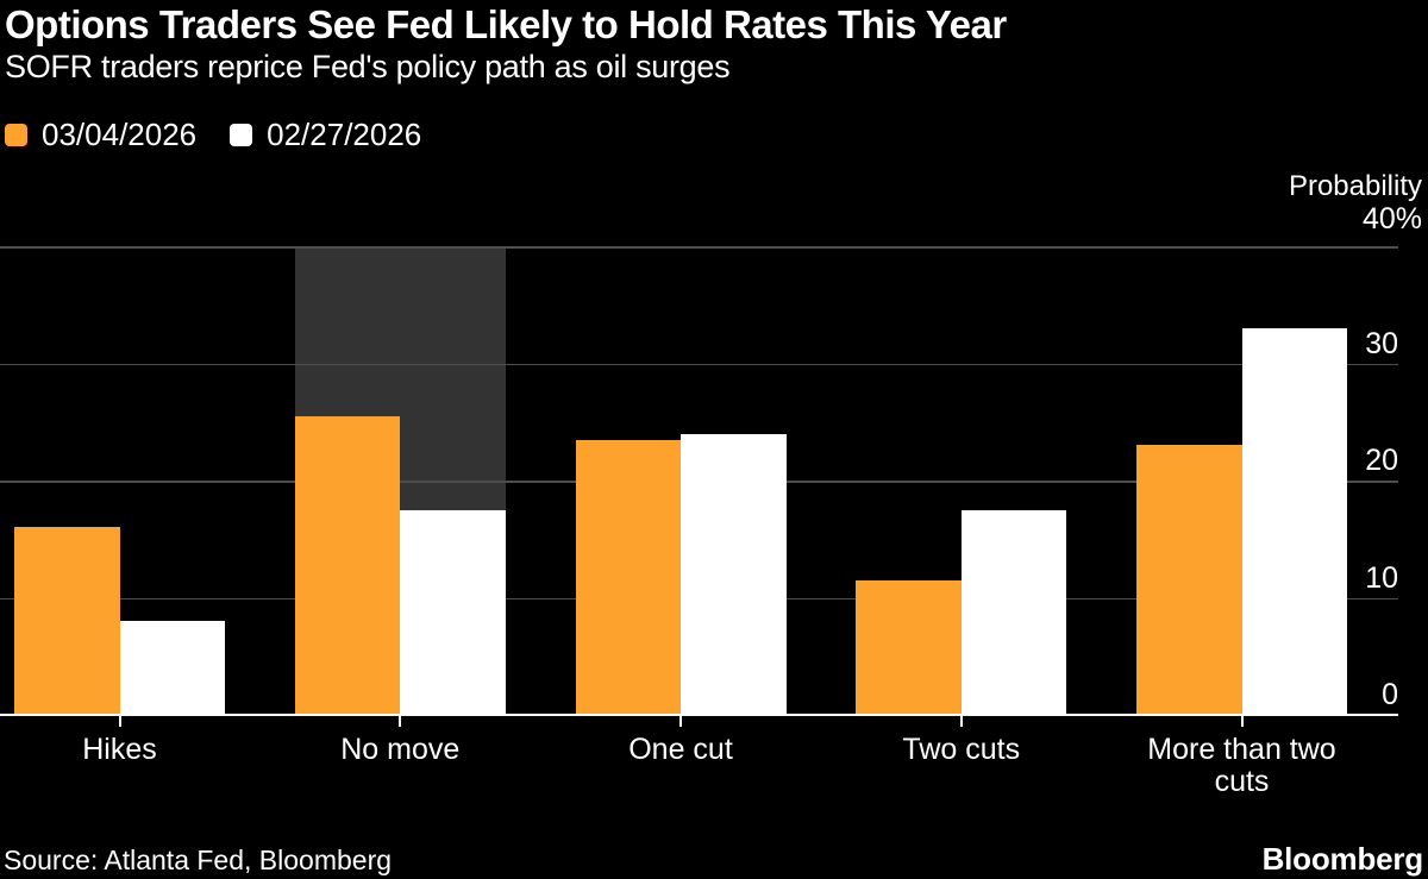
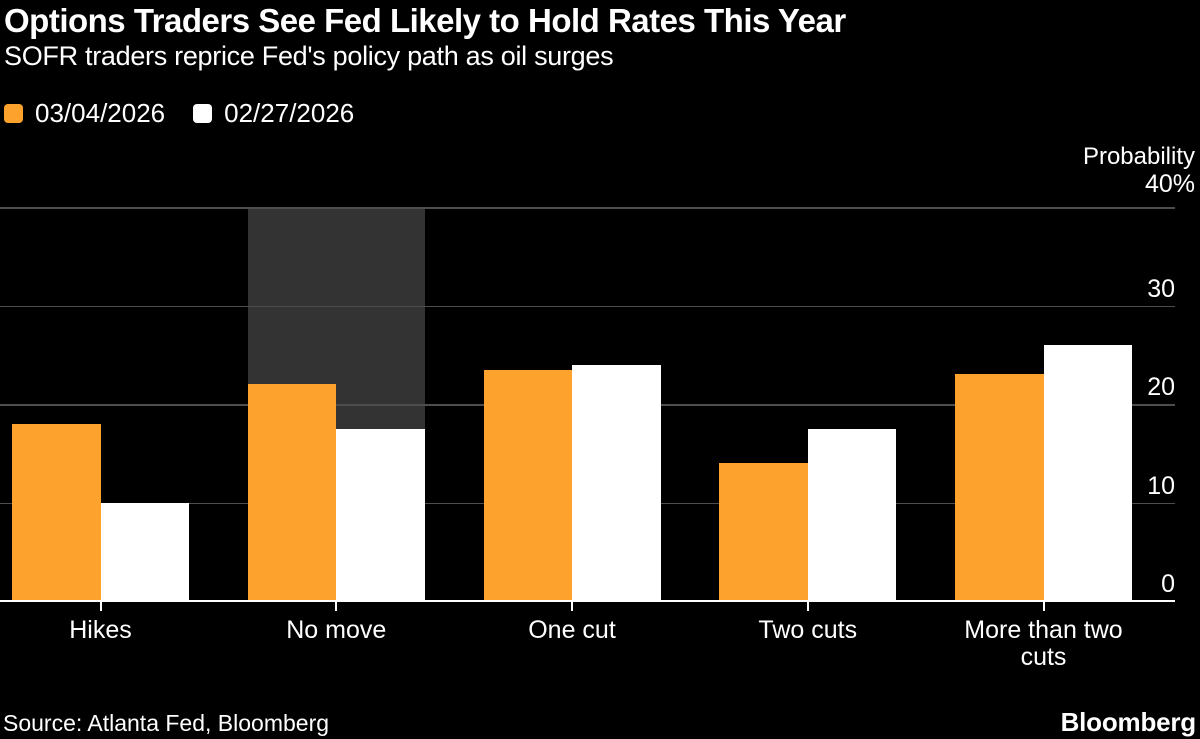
03/04/2026/Hikes: 16 -> 18
02/27/2026/Hikes: 8 -> 10
03/04/2026/No move: 26 -> 22
03/04/2026/Two cuts: 12 -> 14
02/27/2026/More than two cuts: 33 -> 26
